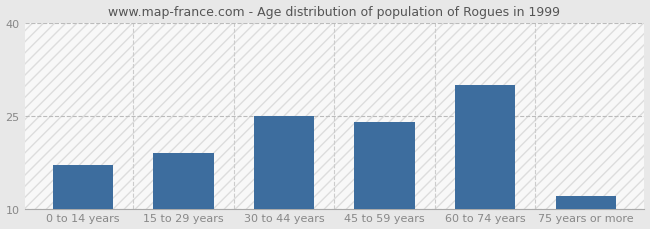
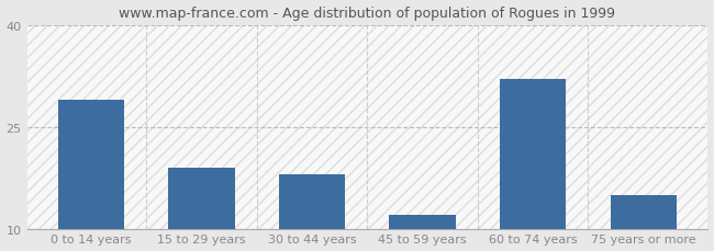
0 to 14 years: 17 -> 29
30 to 44 years: 25 -> 18
45 to 59 years: 24 -> 12
60 to 74 years: 30 -> 32
75 years or more: 12 -> 15
